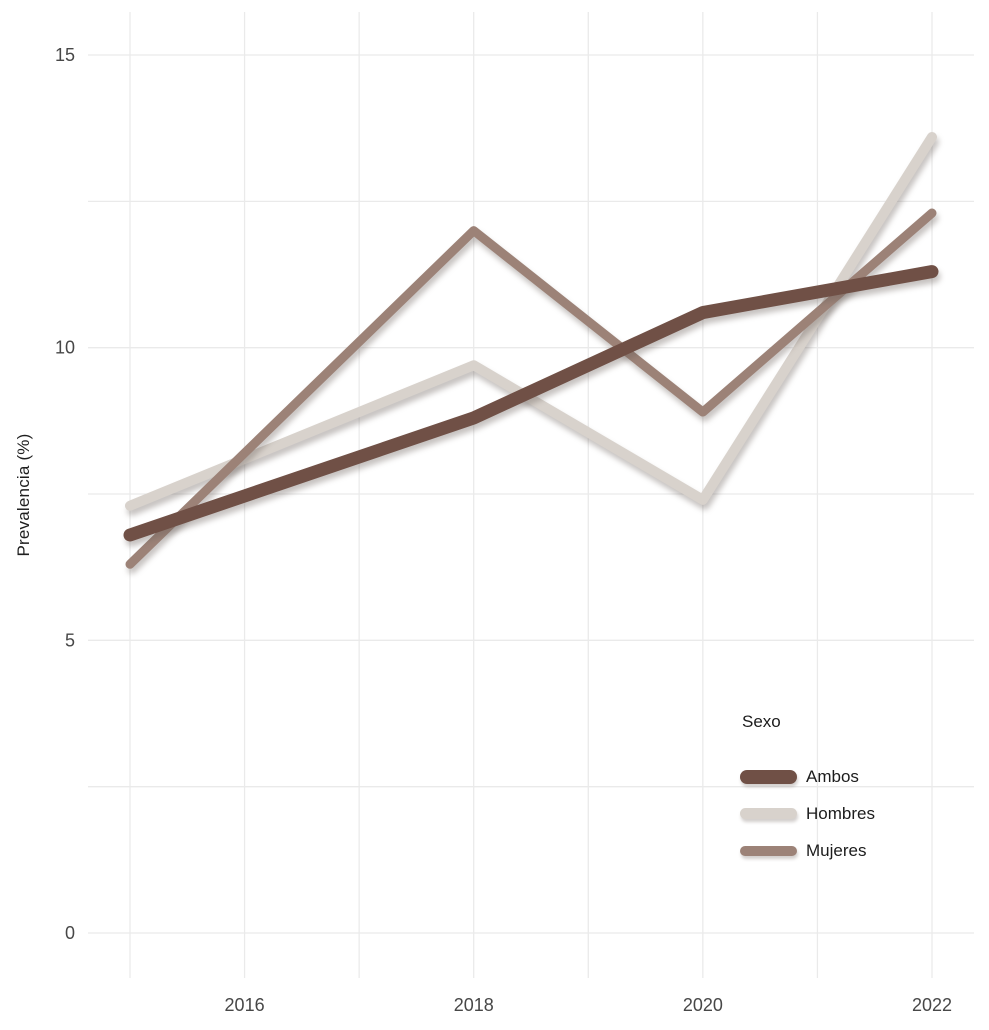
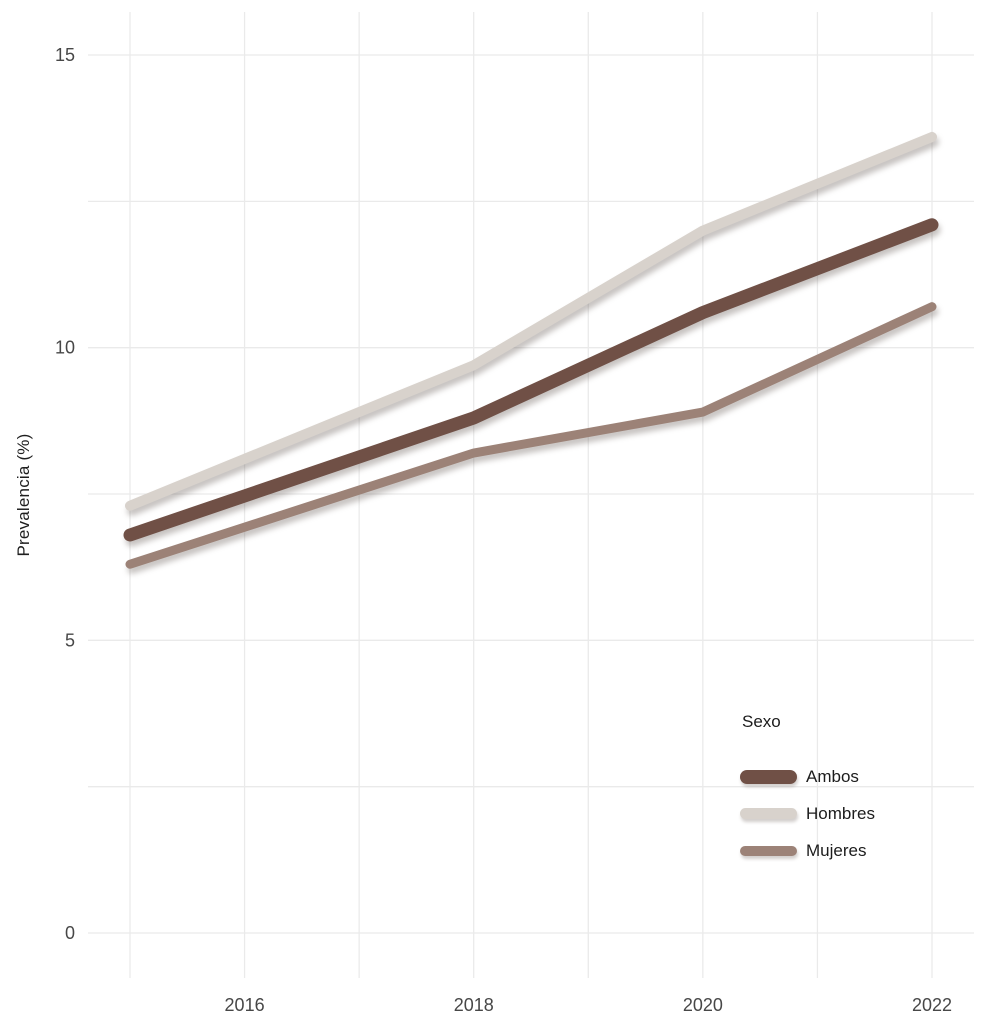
Mujeres/2018: 12.0 -> 8.2
Hombres/2020: 7.4 -> 12.0
Ambos/2022: 11.3 -> 12.1
Mujeres/2022: 12.3 -> 10.7
